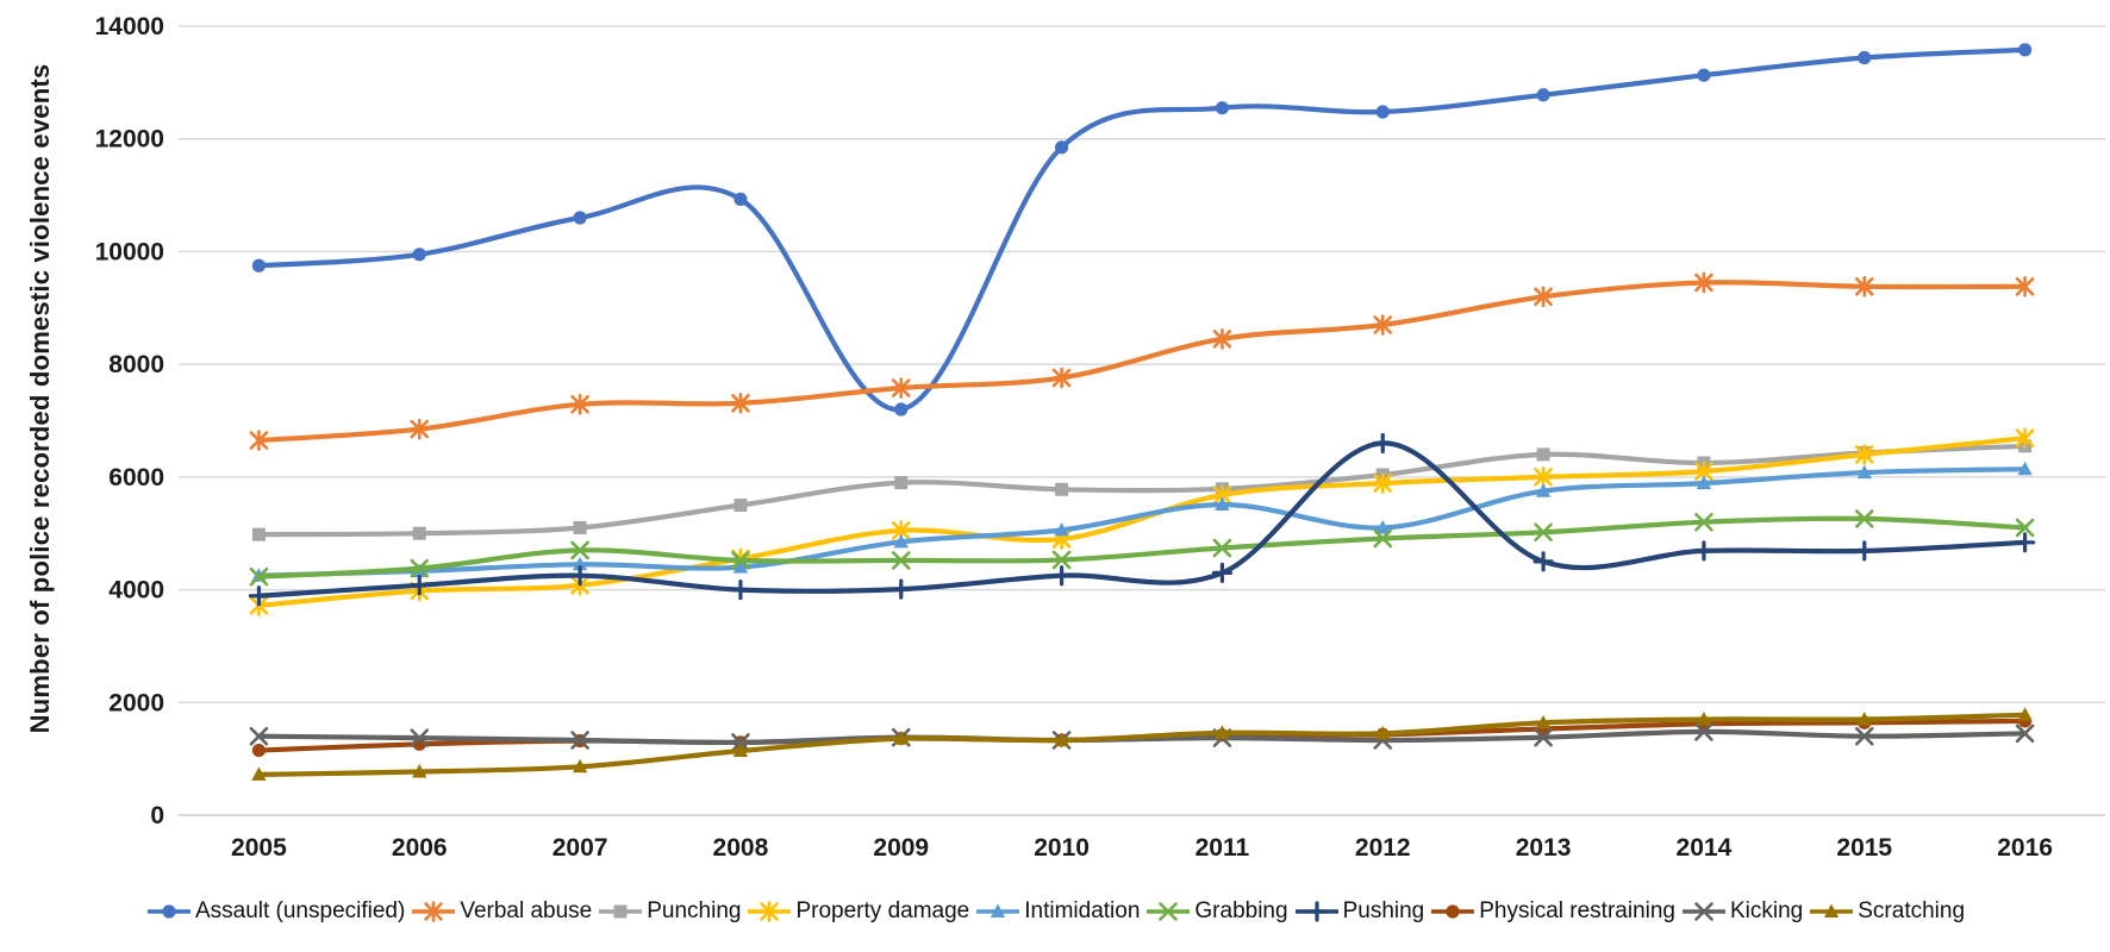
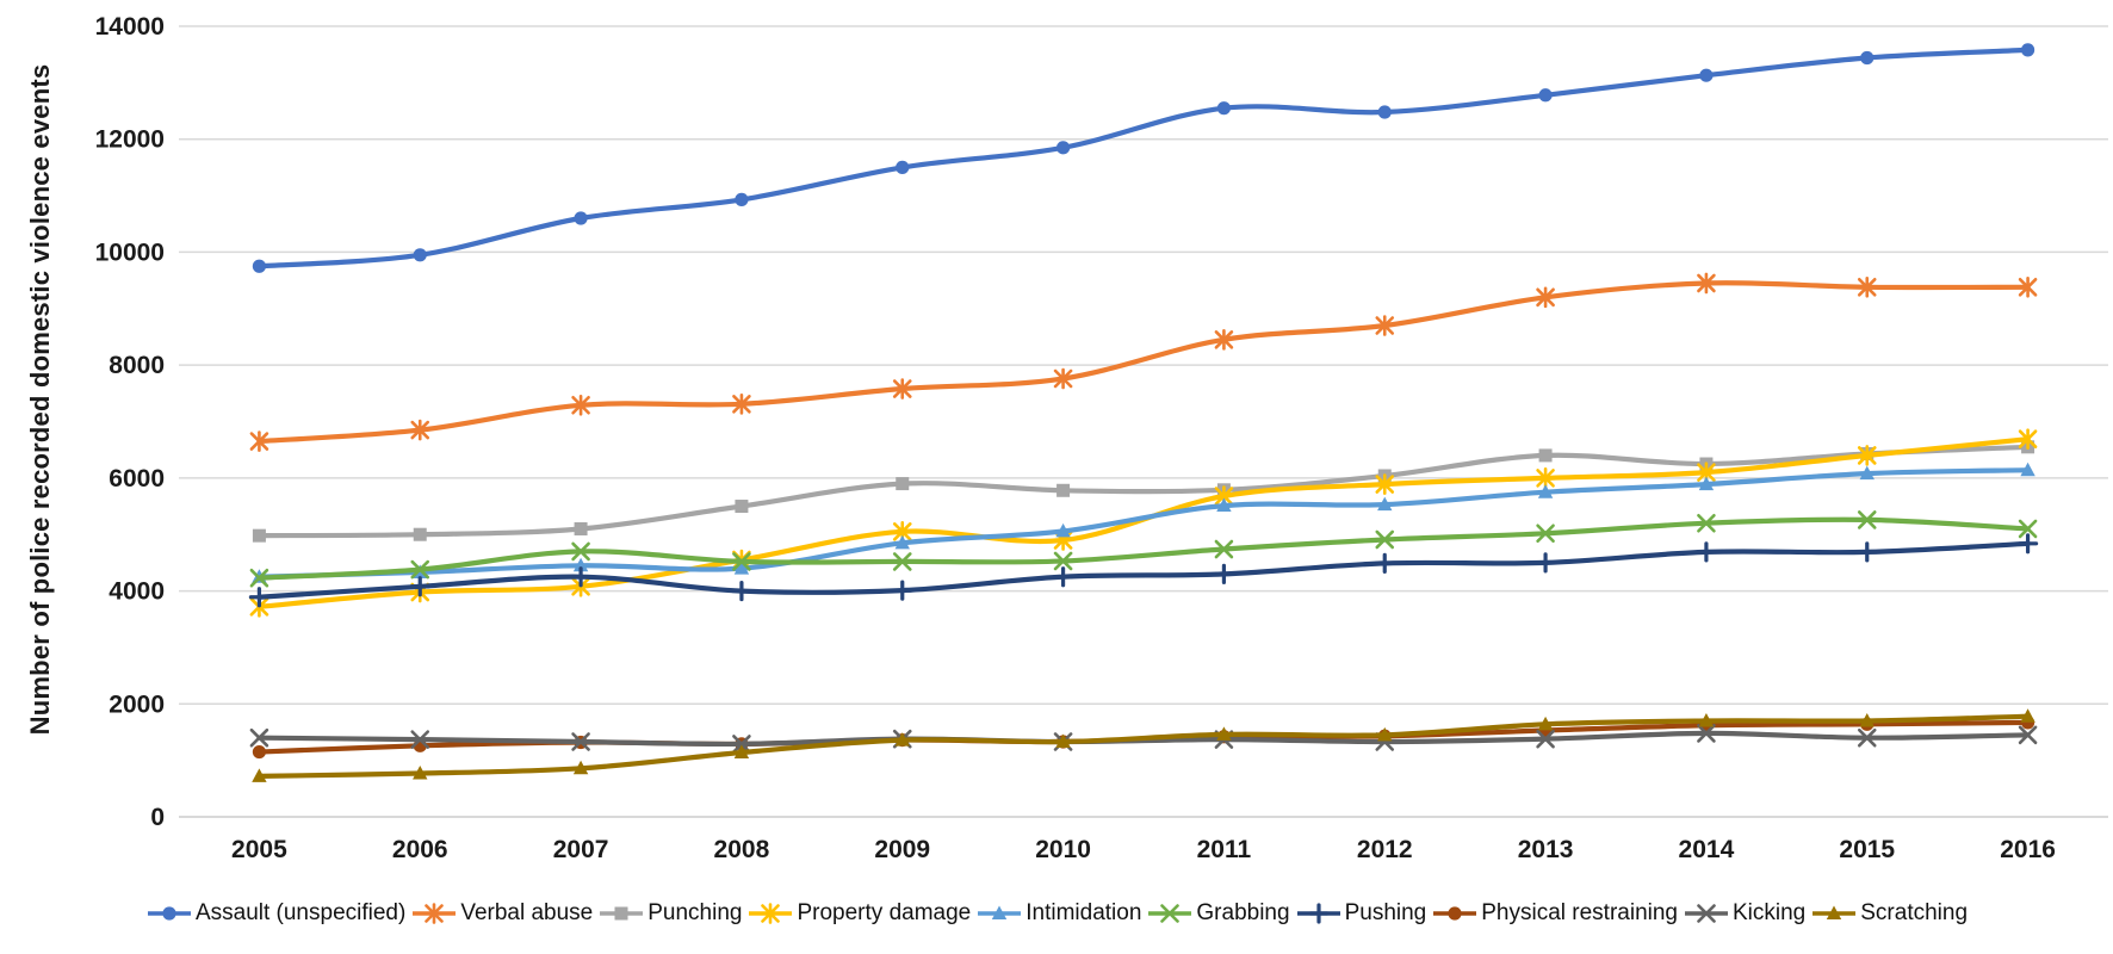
Assault (unspecified)/2009: 7200 -> 11500
Intimidation/2012: 5100 -> 5500
Pushing/2012: 6600 -> 4500
